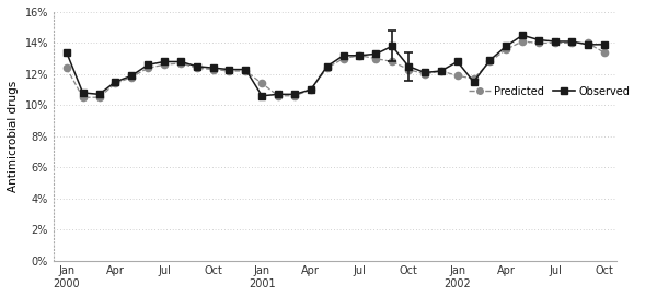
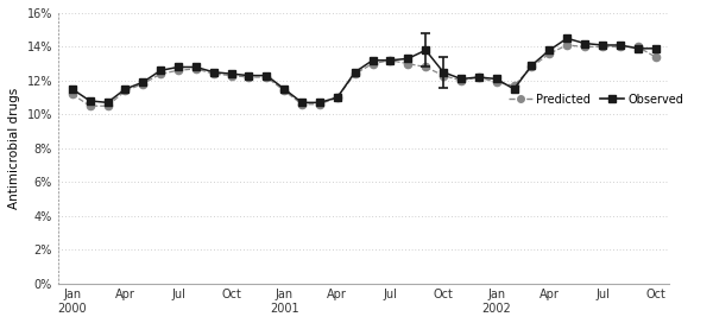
Observed/Jan 2000: 13.4% -> 11.5%
Predicted/Jan 2000: 12.4% -> 11.2%
Observed/Jan 2001: 10.6% -> 11.5%
Observed/Jan 2002: 12.8% -> 12.1%
